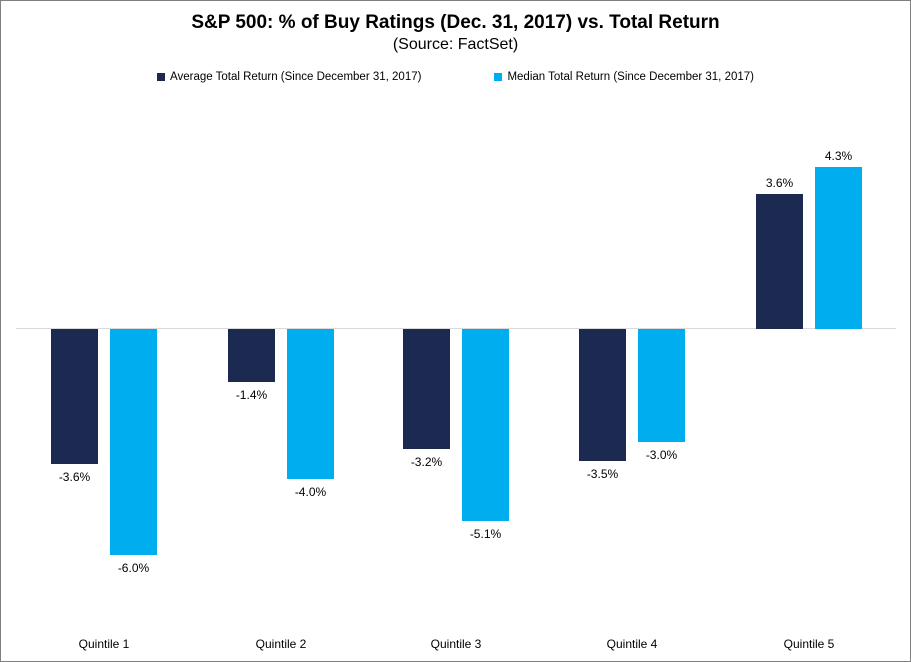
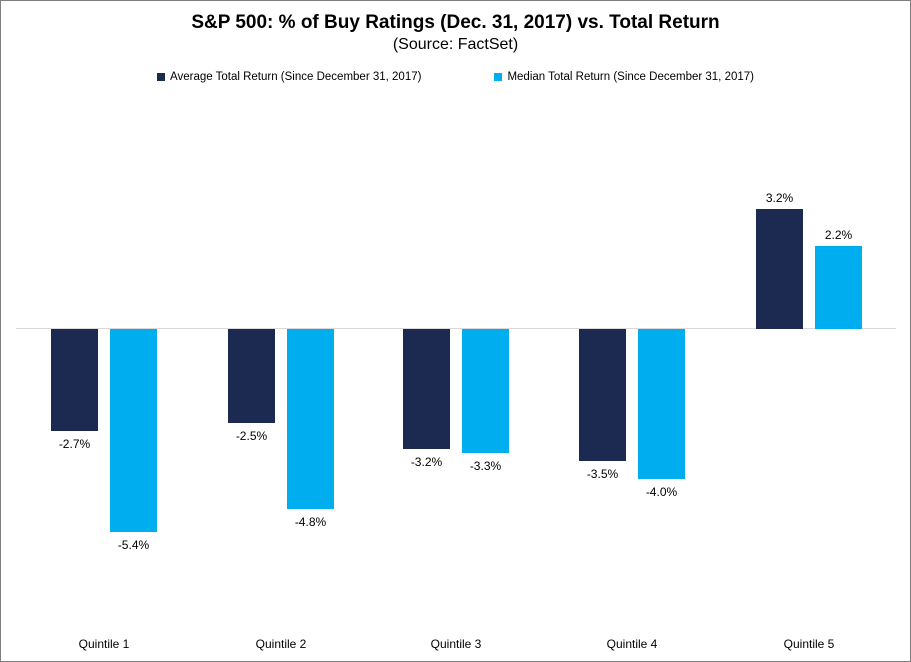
Average Total Return (Since December 31, 2017)/Quintile 1: -3.6% -> -2.7%
Median Total Return (Since December 31, 2017)/Quintile 1: -6.0% -> -5.4%
Average Total Return (Since December 31, 2017)/Quintile 2: -1.4% -> -2.5%
Median Total Return (Since December 31, 2017)/Quintile 2: -4.0% -> -4.8%
Median Total Return (Since December 31, 2017)/Quintile 3: -5.1% -> -3.3%
Median Total Return (Since December 31, 2017)/Quintile 4: -3.0% -> -4.0%
Average Total Return (Since December 31, 2017)/Quintile 5: 3.6% -> 3.2%
Median Total Return (Since December 31, 2017)/Quintile 5: 4.3% -> 2.2%
